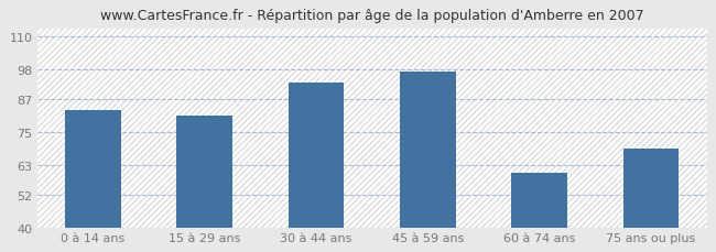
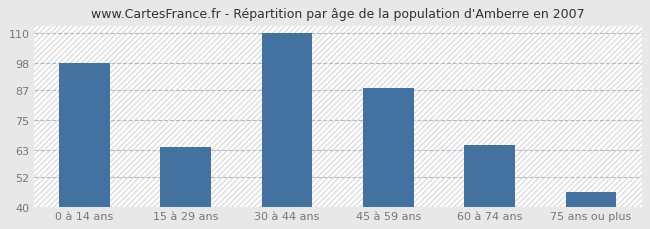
0 à 14 ans: 83 -> 98
15 à 29 ans: 81 -> 64
30 à 44 ans: 93 -> 110
45 à 59 ans: 97 -> 88
60 à 74 ans: 60 -> 65
75 ans ou plus: 69 -> 46
